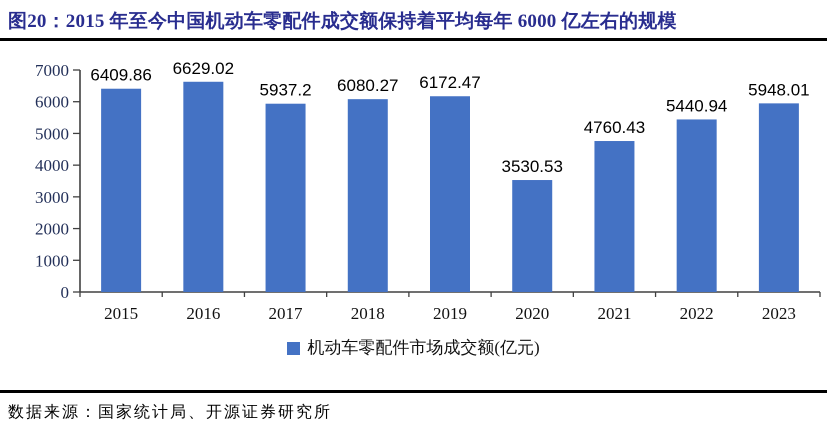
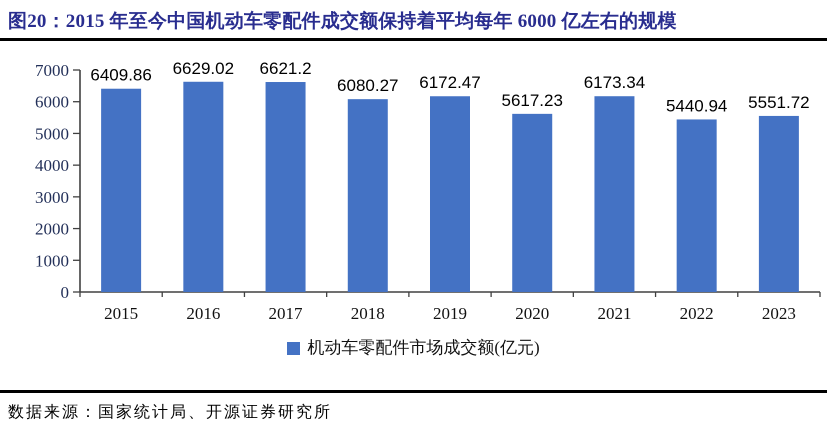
2017: 5937.2 -> 6621.2
2020: 3530.53 -> 5617.23
2021: 4760.43 -> 6173.34
2023: 5948.01 -> 5551.72
